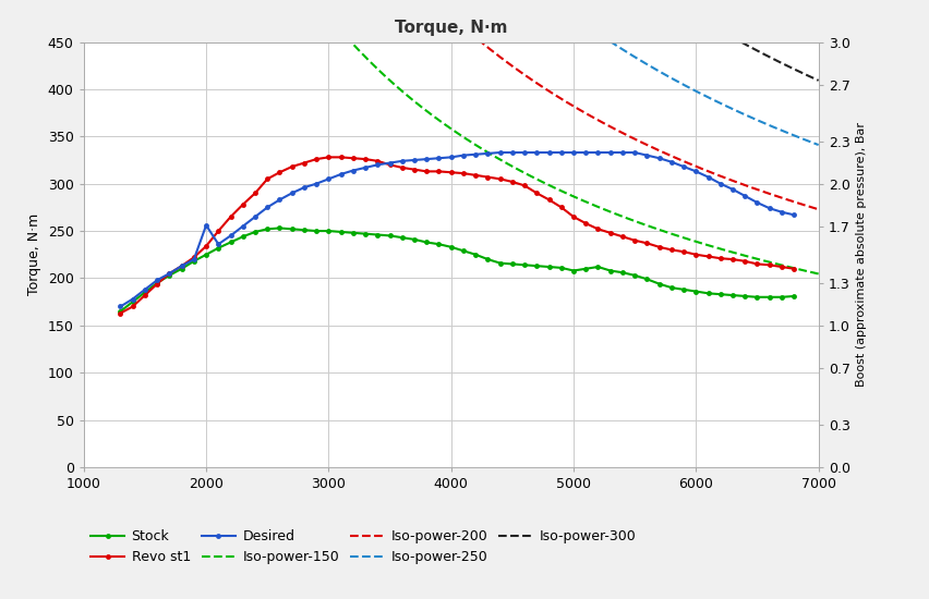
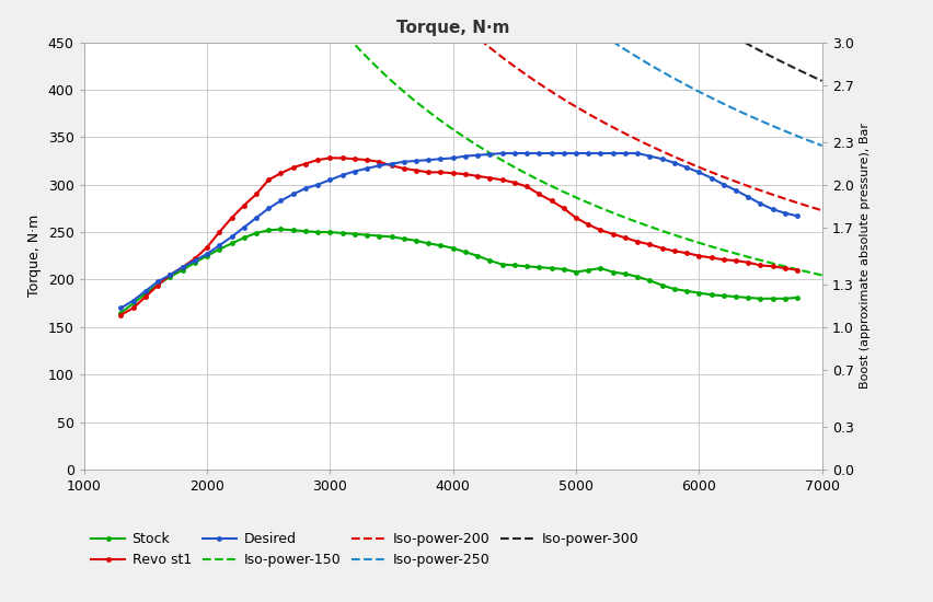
Desired/2000: 256 -> 227
